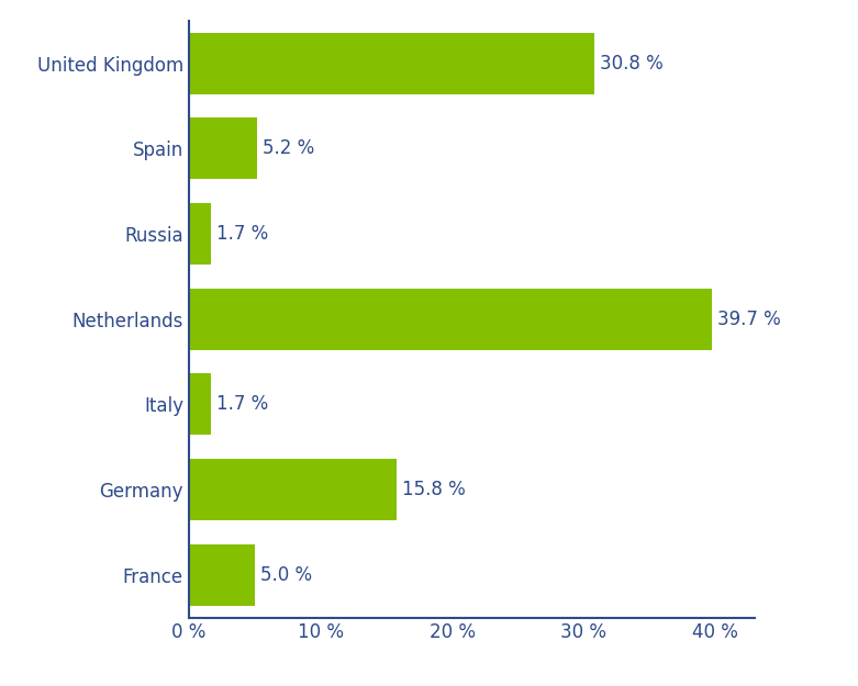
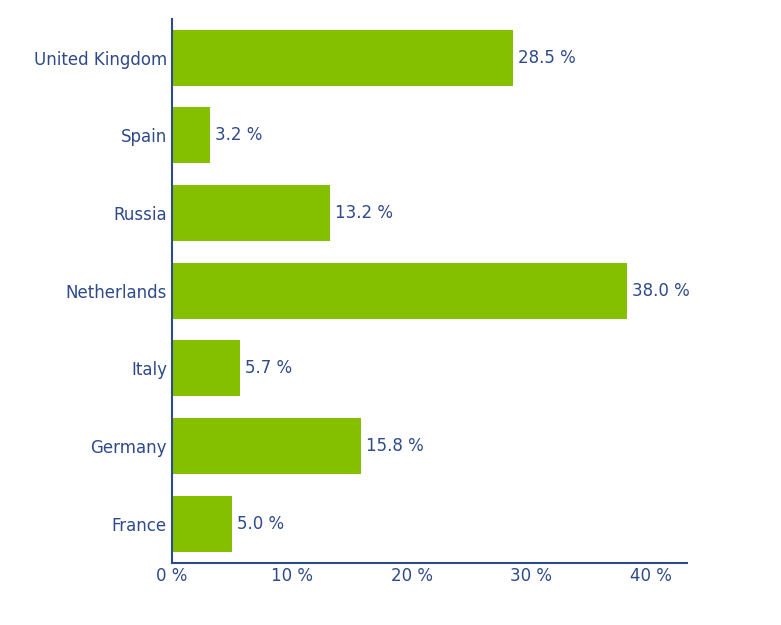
United Kingdom: 30.8 -> 28.5
Spain: 5.2 -> 3.2
Russia: 1.7 -> 13.2
Netherlands: 39.7 -> 38.0
Italy: 1.7 -> 5.7
